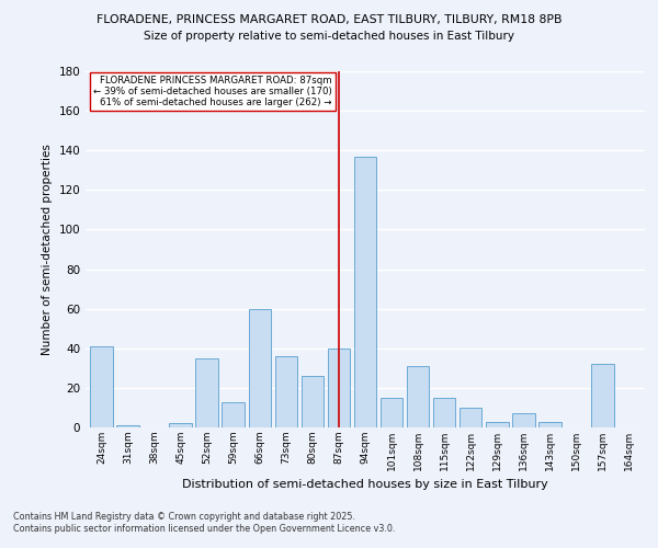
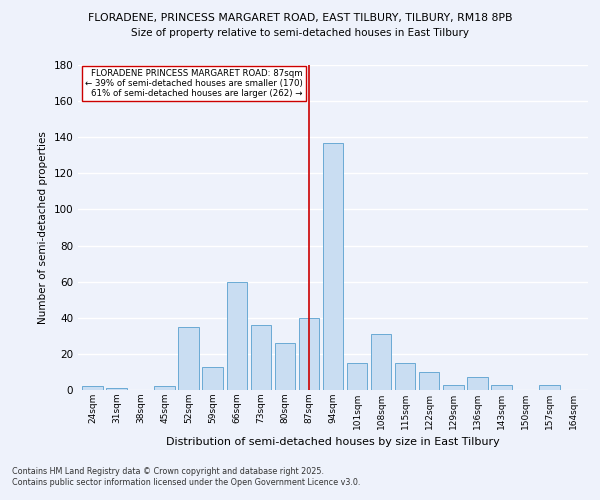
24sqm: 41 -> 2
157sqm: 32 -> 3
